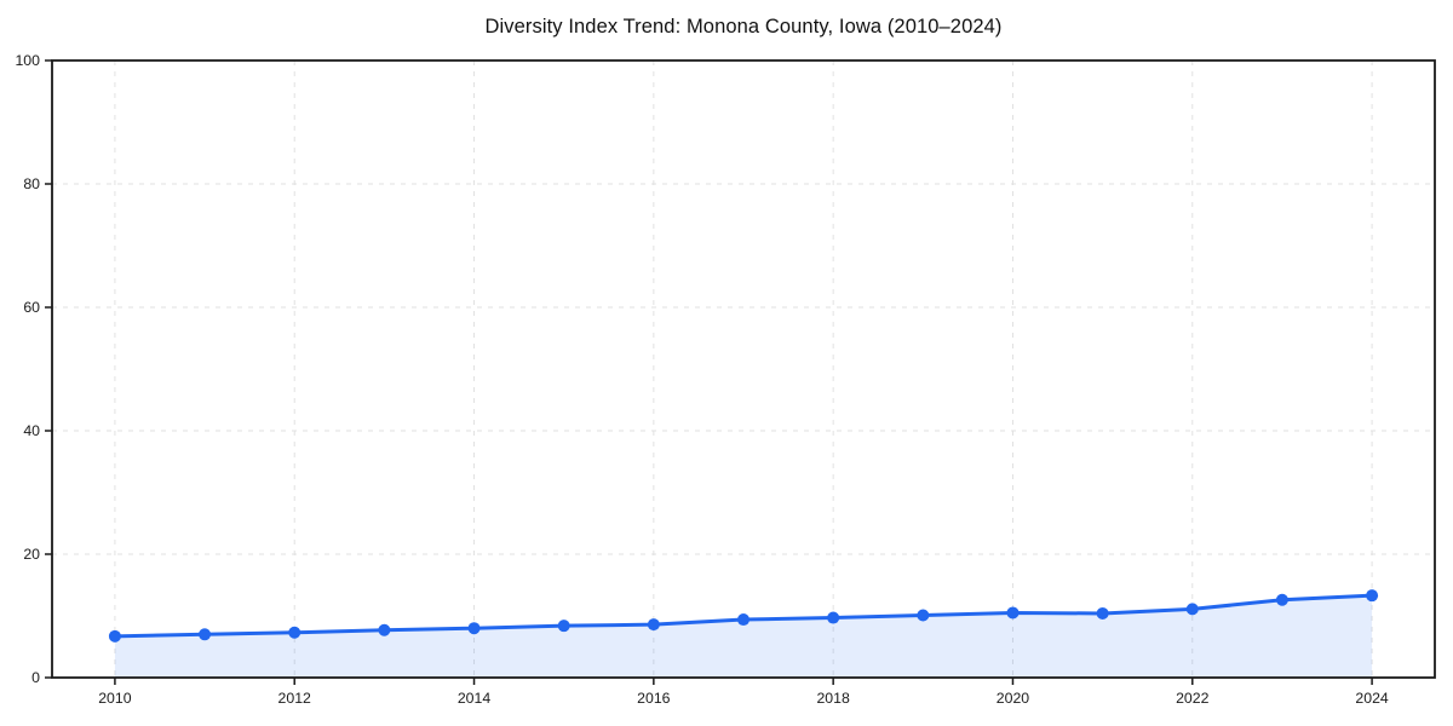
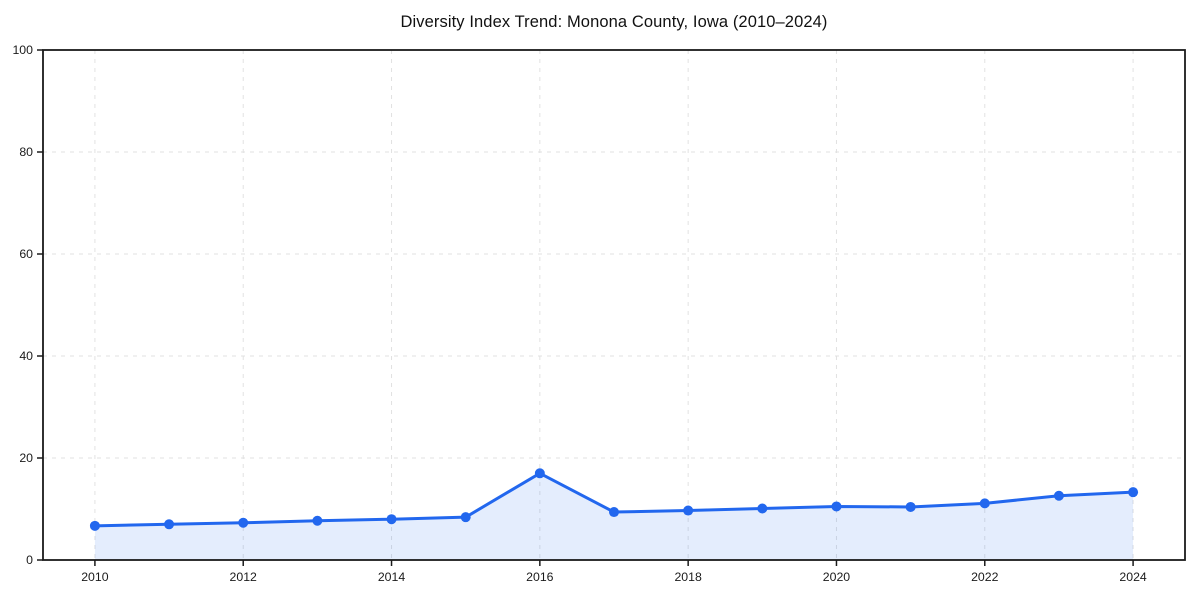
2016: 9 -> 17
